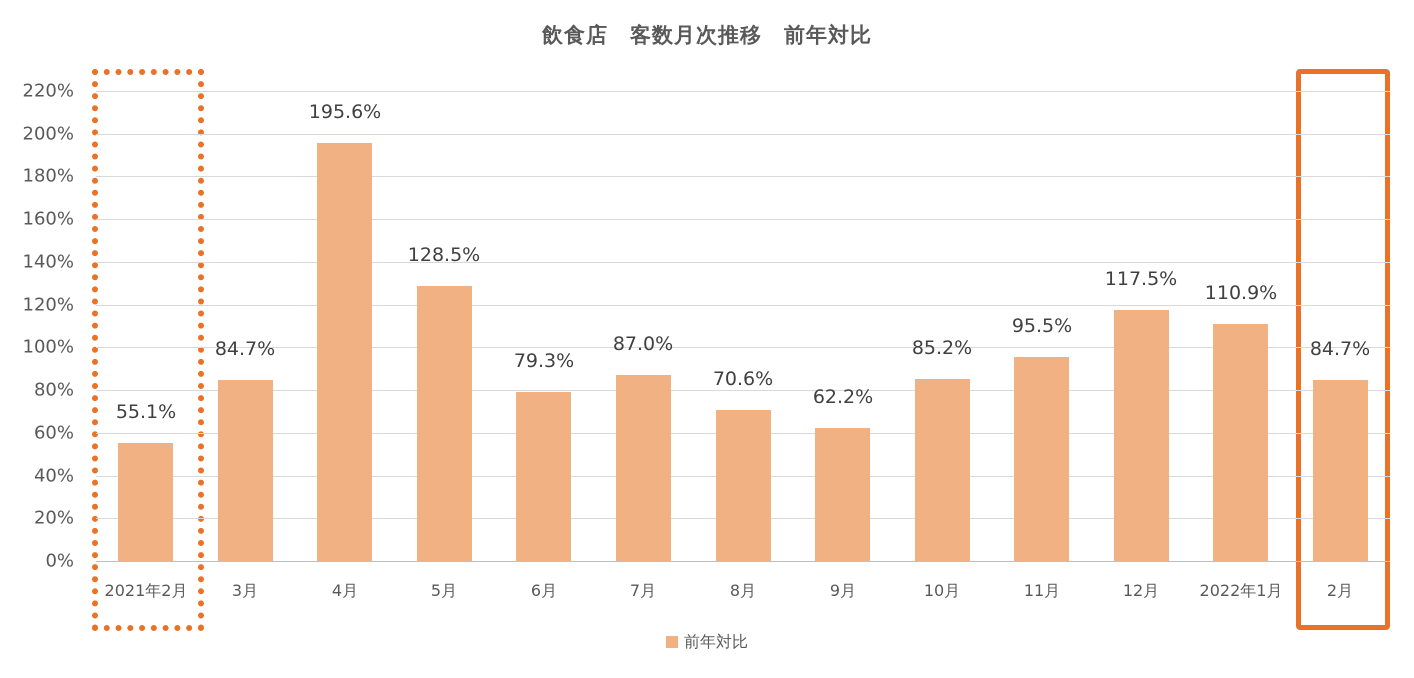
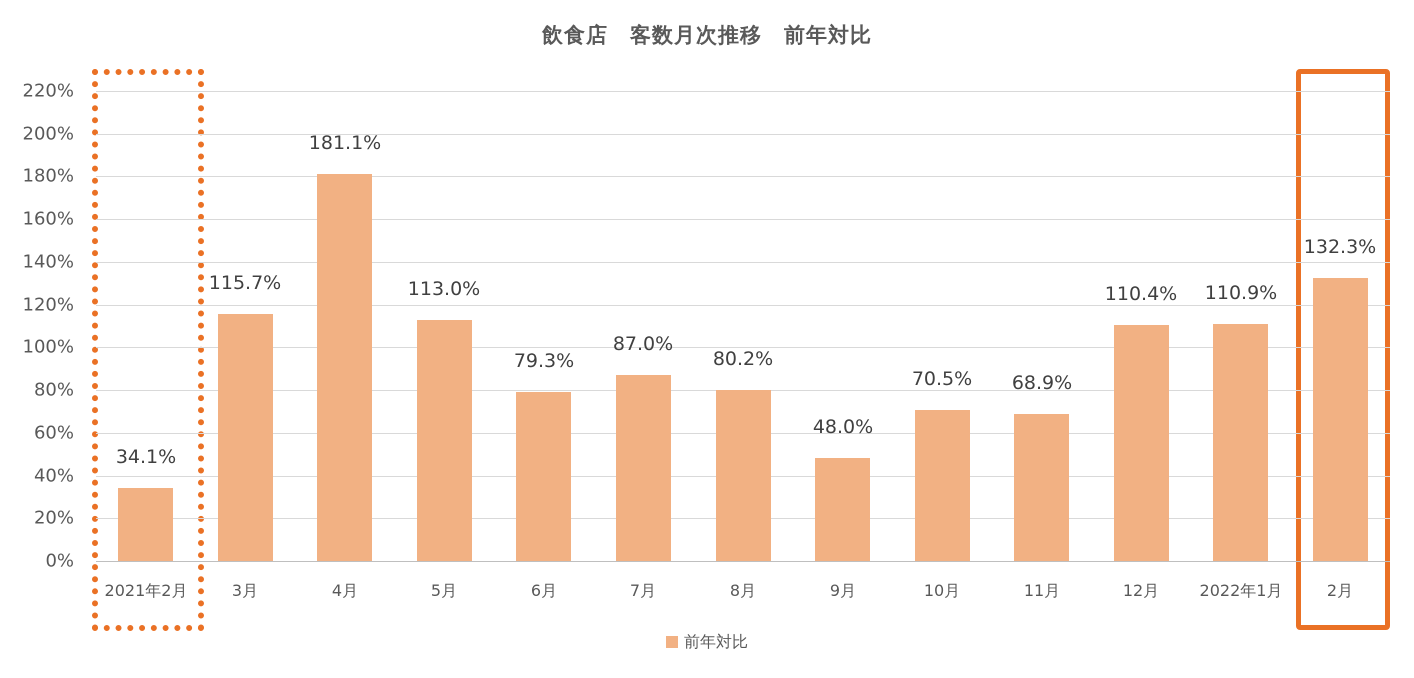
2021年2月: 55.1% -> 34.1%
3月: 84.7% -> 115.7%
4月: 195.6% -> 181.1%
5月: 128.5% -> 113.0%
8月: 70.6% -> 80.2%
9月: 62.2% -> 48.0%
10月: 85.2% -> 70.5%
11月: 95.5% -> 68.9%
12月: 117.5% -> 110.4%
2月: 84.7% -> 132.3%
